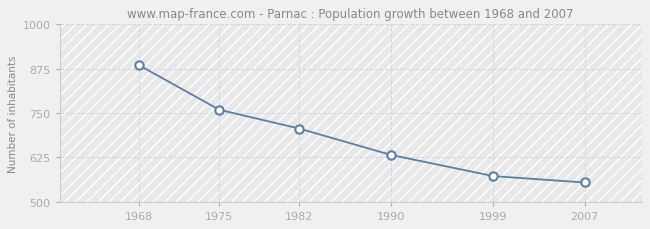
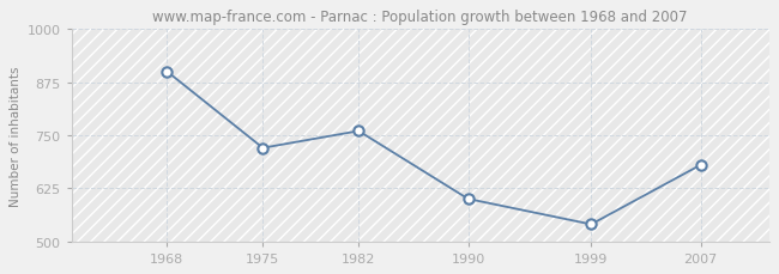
1968: 884 -> 900
1975: 759 -> 720
1982: 706 -> 760
1990: 632 -> 600
1999: 572 -> 540
2007: 554 -> 680
